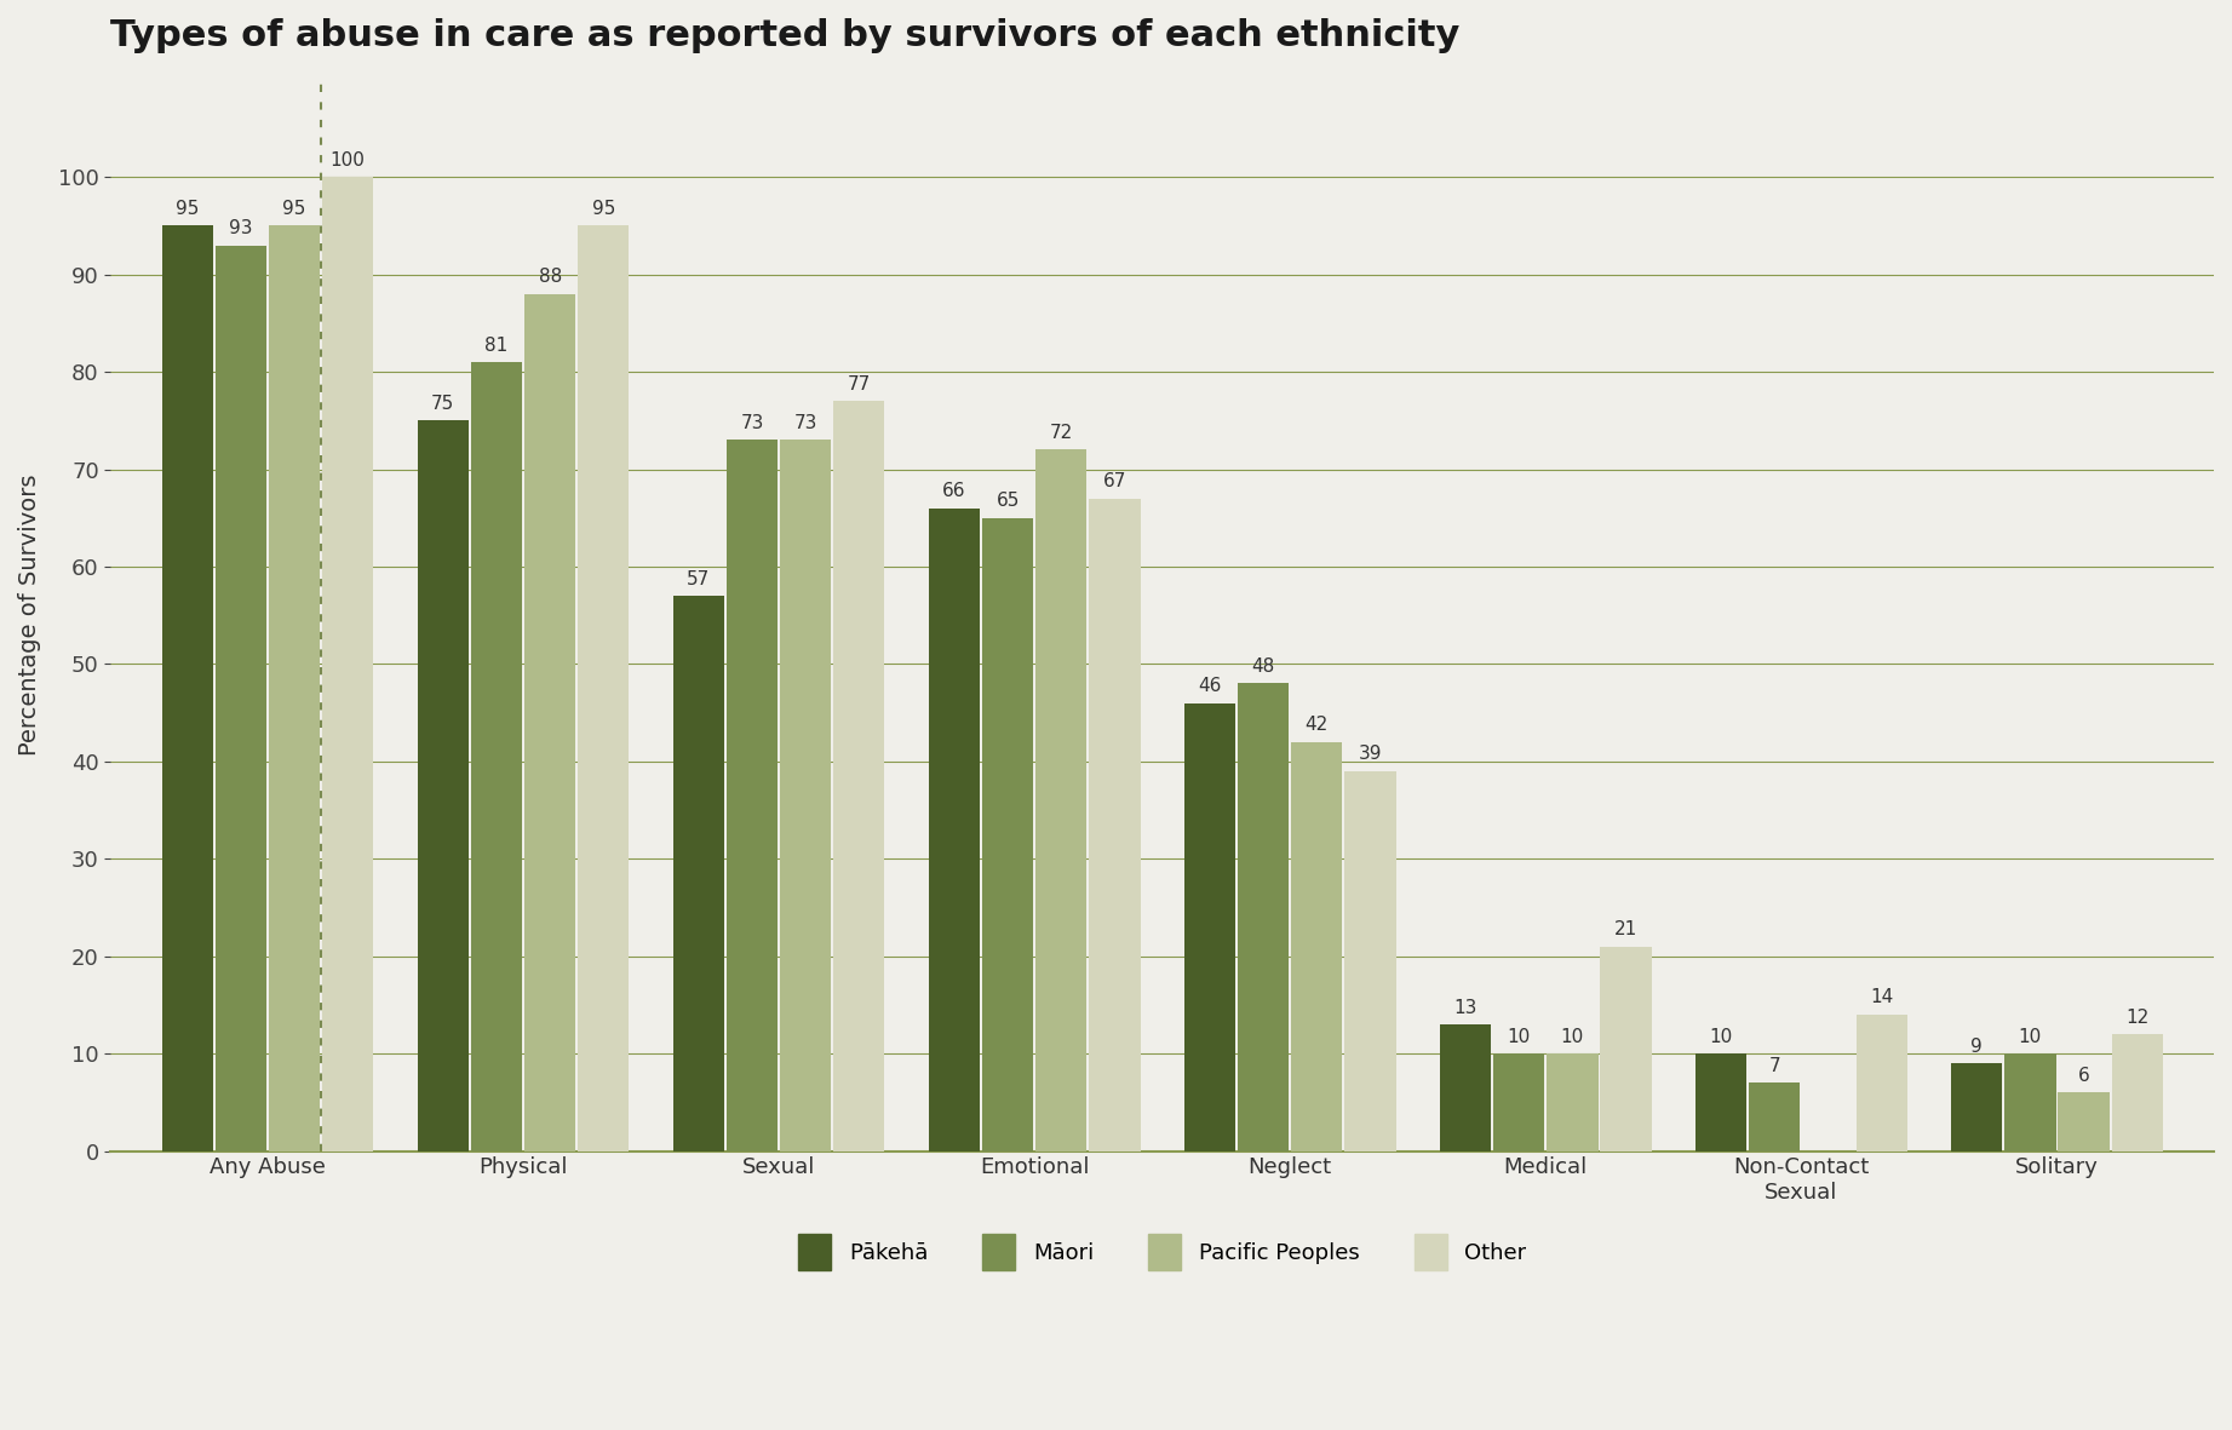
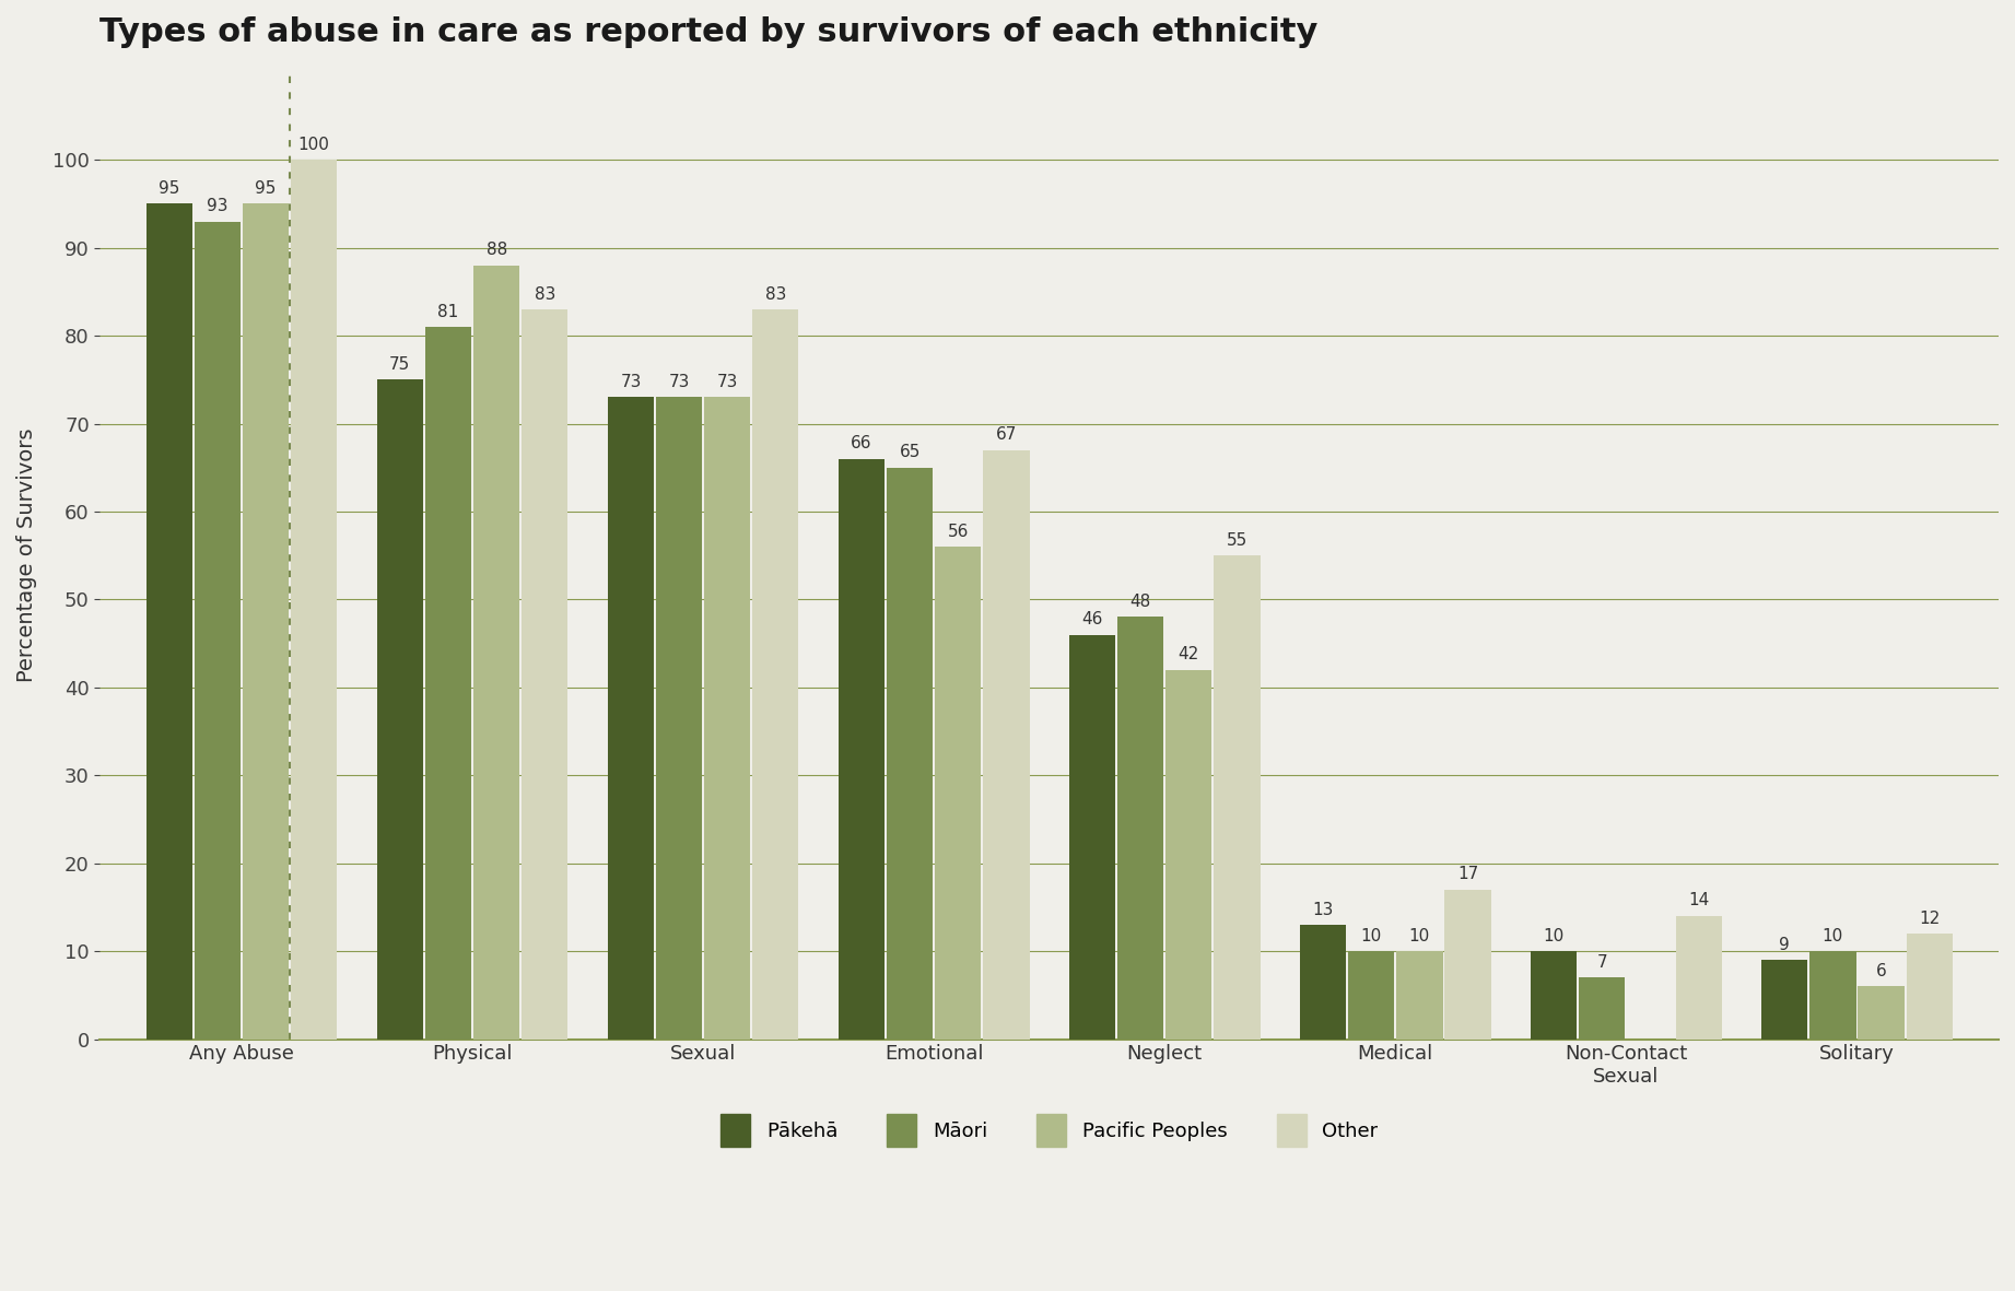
Other/Physical: 95 -> 83
Pākehā/Sexual: 57 -> 73
Other/Sexual: 77 -> 83
Pacific Peoples/Emotional: 72 -> 56
Other/Neglect: 39 -> 55
Other/Medical: 21 -> 17
